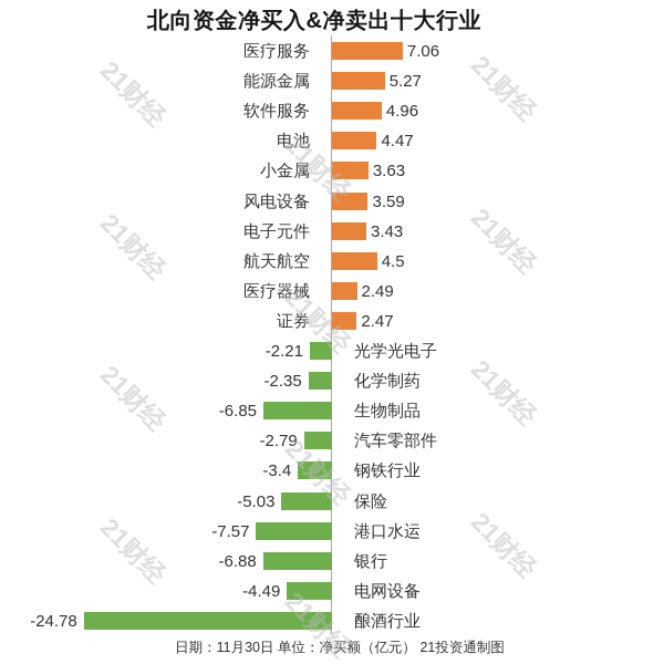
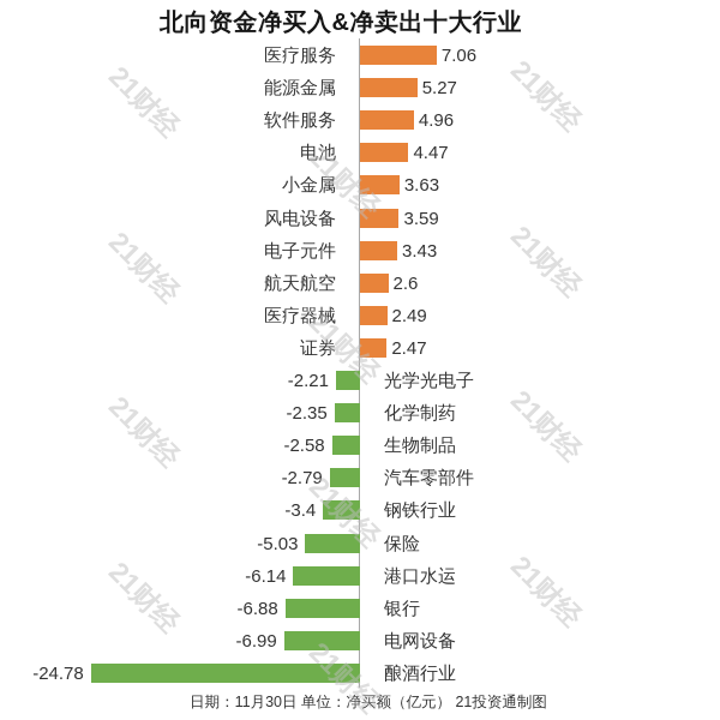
航天航空: 4.5 -> 2.6
生物制品: -6.85 -> -2.58
港口水运: -7.57 -> -6.14
电网设备: -4.49 -> -6.99
